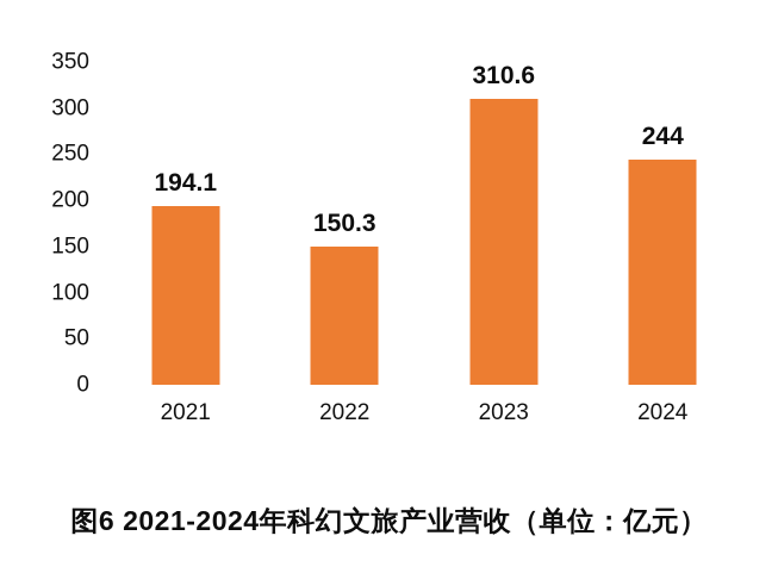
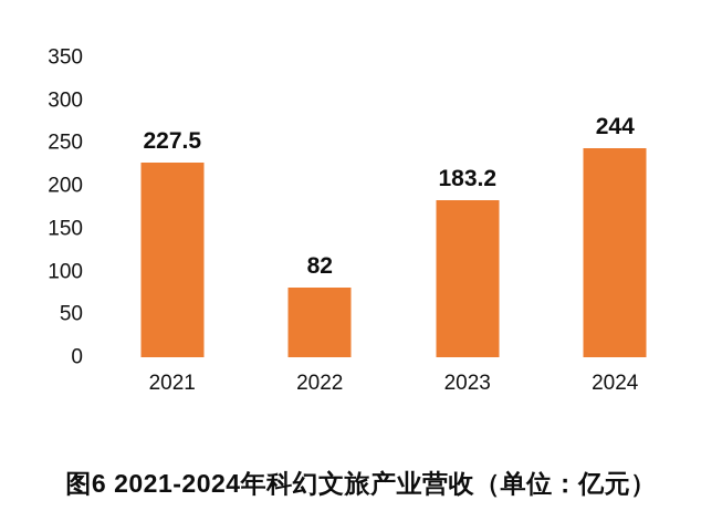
2021: 194.1 -> 227.5
2022: 150.3 -> 82
2023: 310.6 -> 183.2
